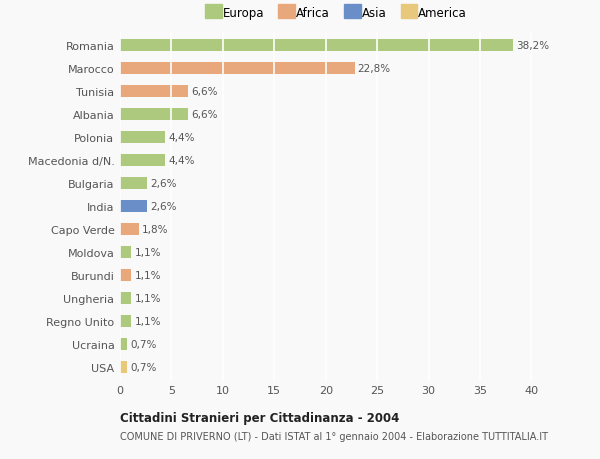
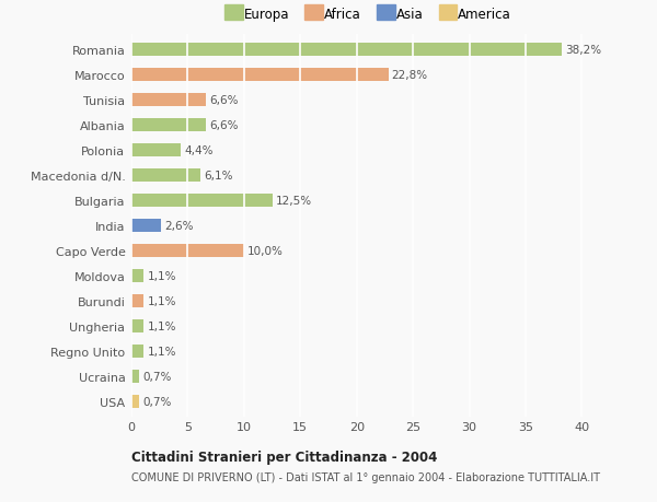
Macedonia d/N.: 4,4% -> 6,1%
Bulgaria: 2,6% -> 12,5%
Capo Verde: 1,8% -> 10,0%
